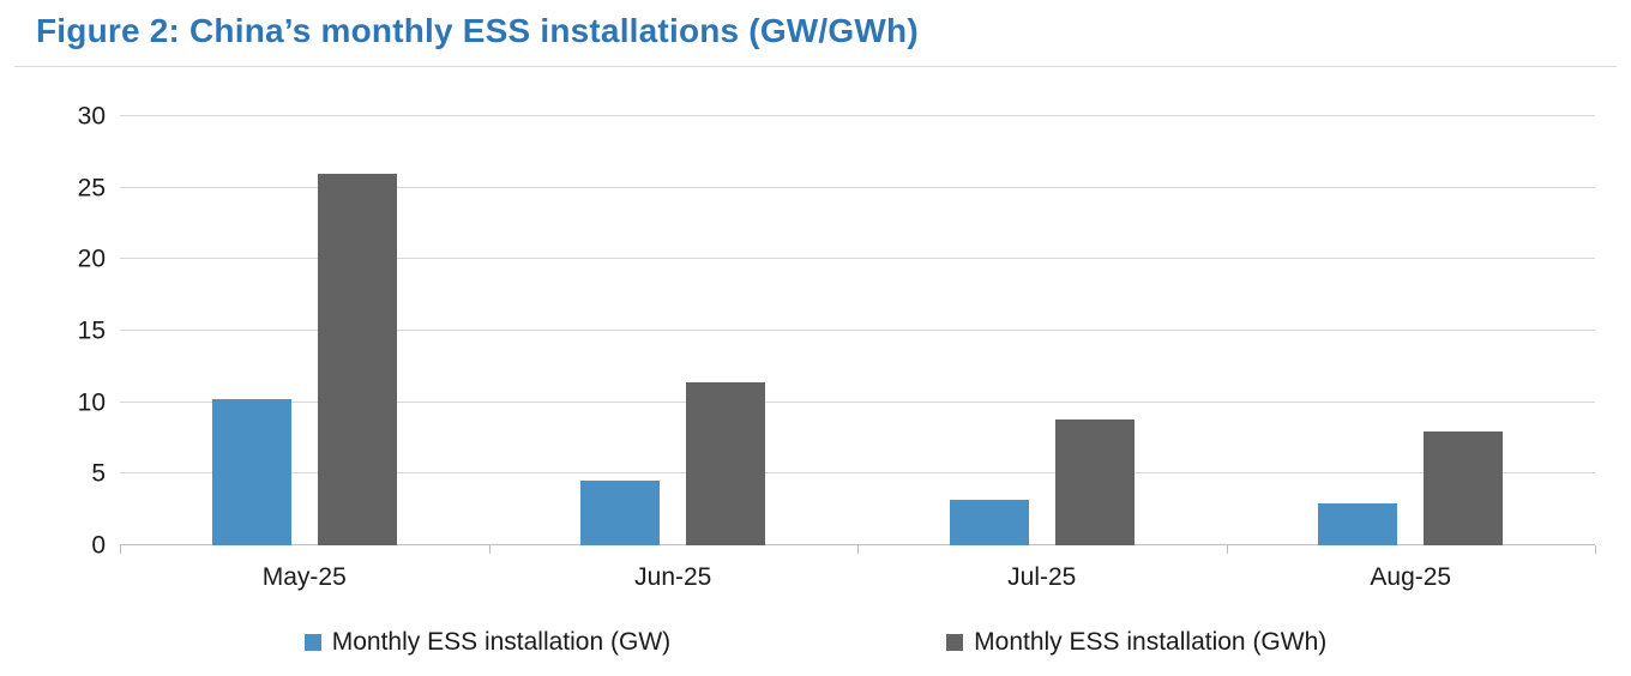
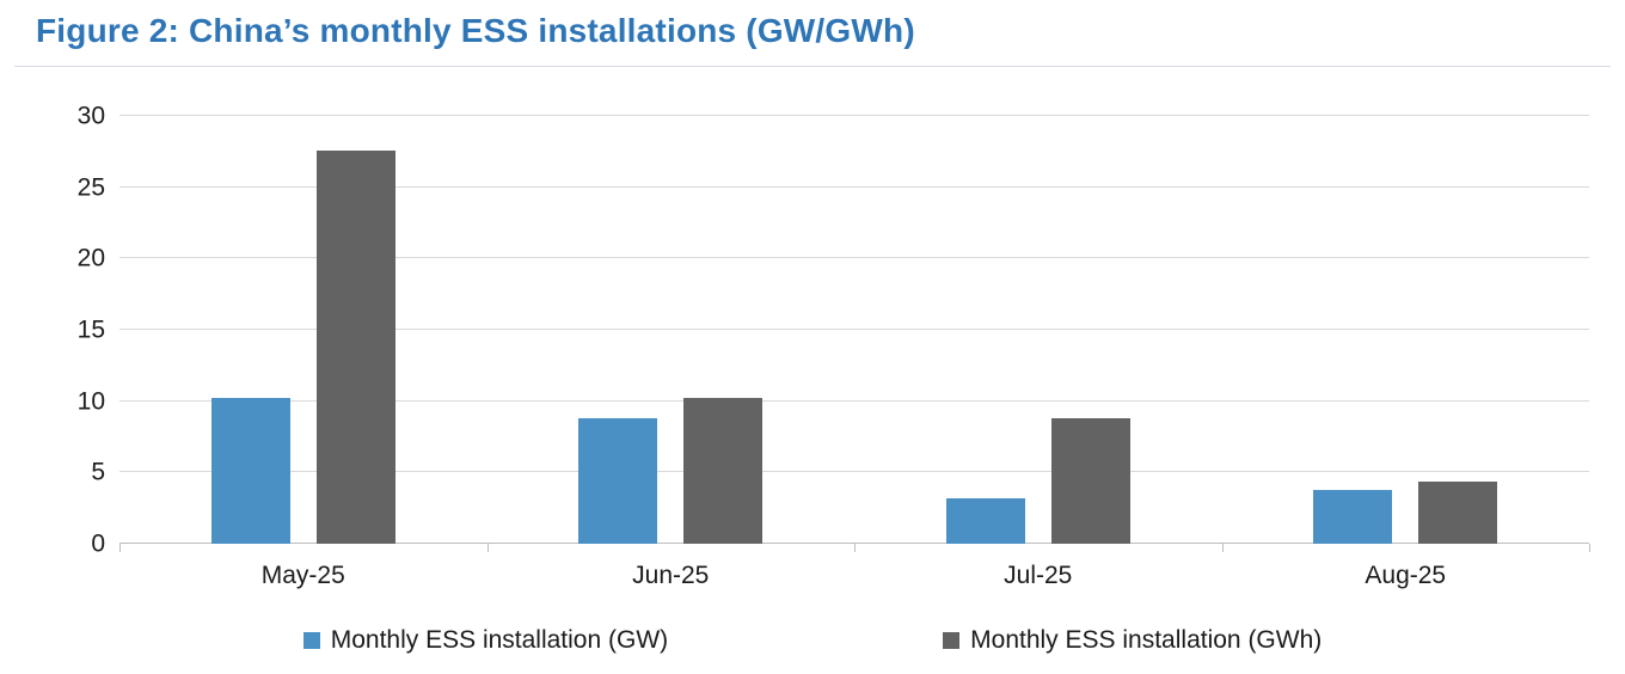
Monthly ESS installation (GWh)/May-25: 26.0 -> 27.6
Monthly ESS installation (GW)/Jun-25: 4.5 -> 8.8
Monthly ESS installation (GWh)/Jun-25: 11.4 -> 10.2
Monthly ESS installation (GW)/Aug-25: 2.9 -> 3.8
Monthly ESS installation (GWh)/Aug-25: 8.0 -> 4.4
